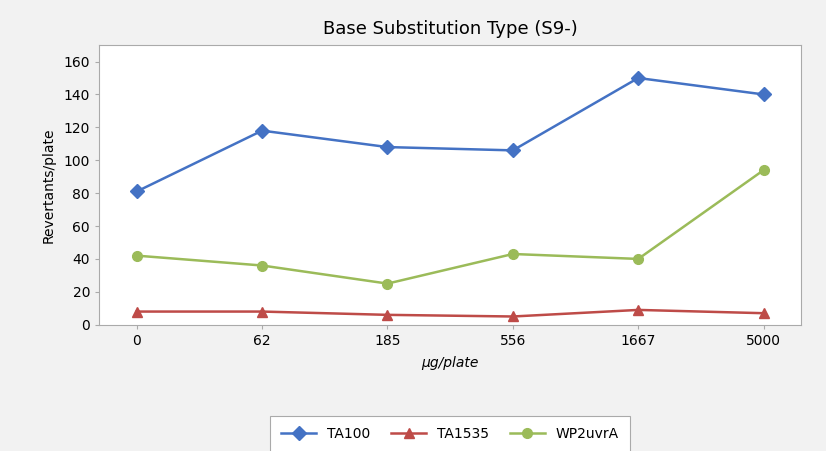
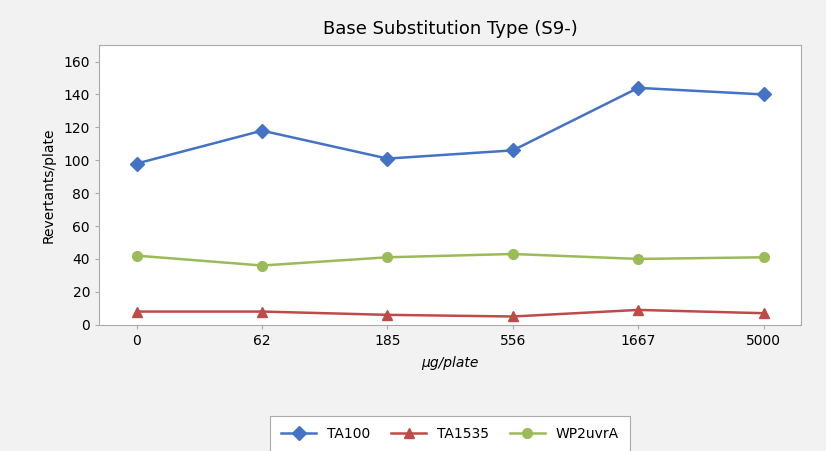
TA100/0: 81 -> 98
TA100/185: 108 -> 101
WP2uvrA/185: 25 -> 41
TA100/1667: 150 -> 144
WP2uvrA/5000: 94 -> 41
